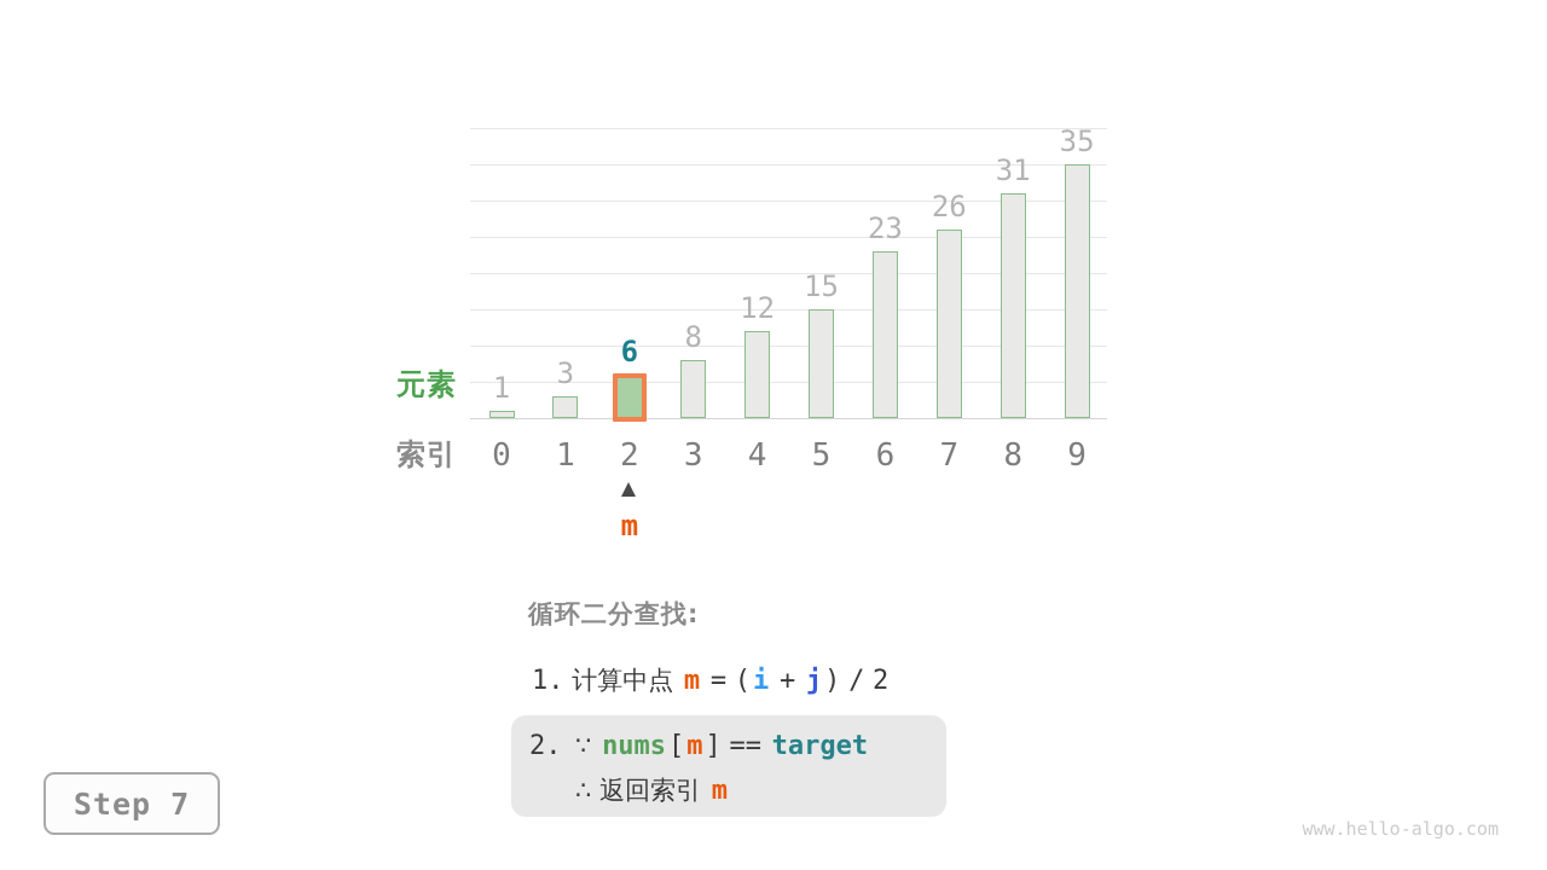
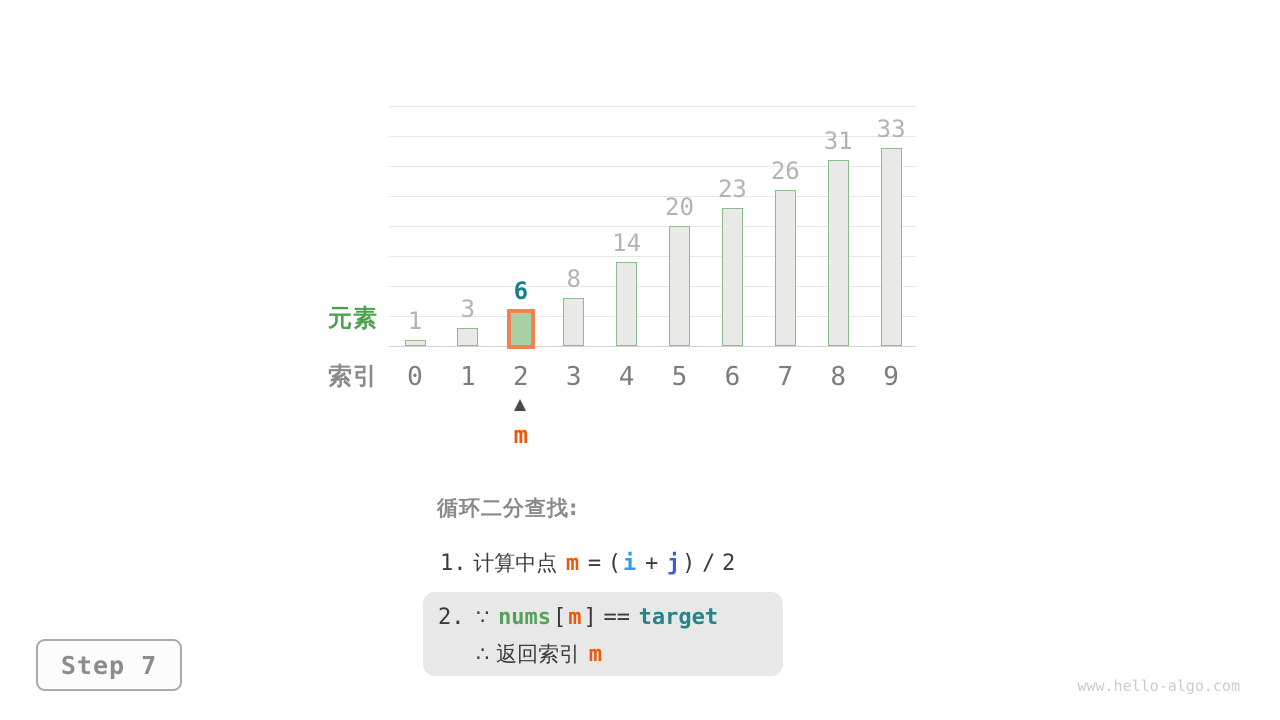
4: 12 -> 14
5: 15 -> 20
9: 35 -> 33
